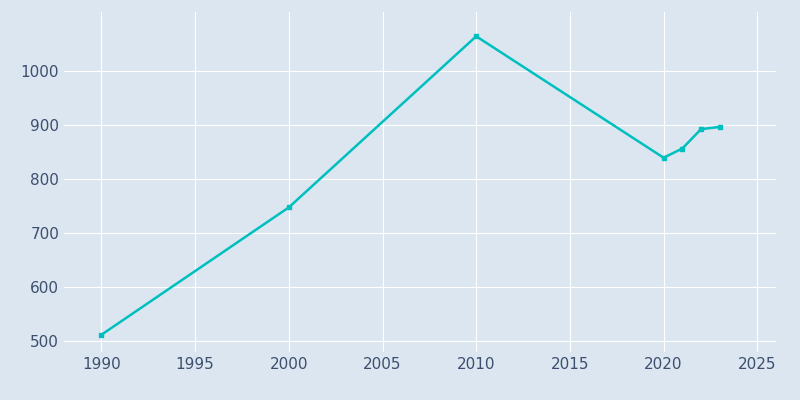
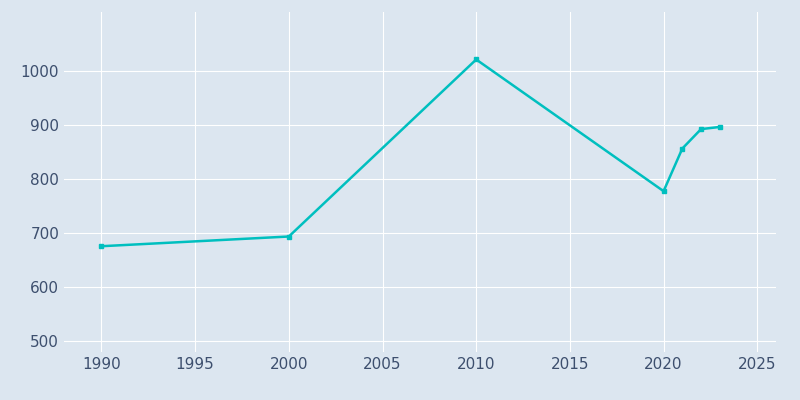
1990: 512 -> 676
2000: 748 -> 694
2010: 1065 -> 1022
2020: 840 -> 778
